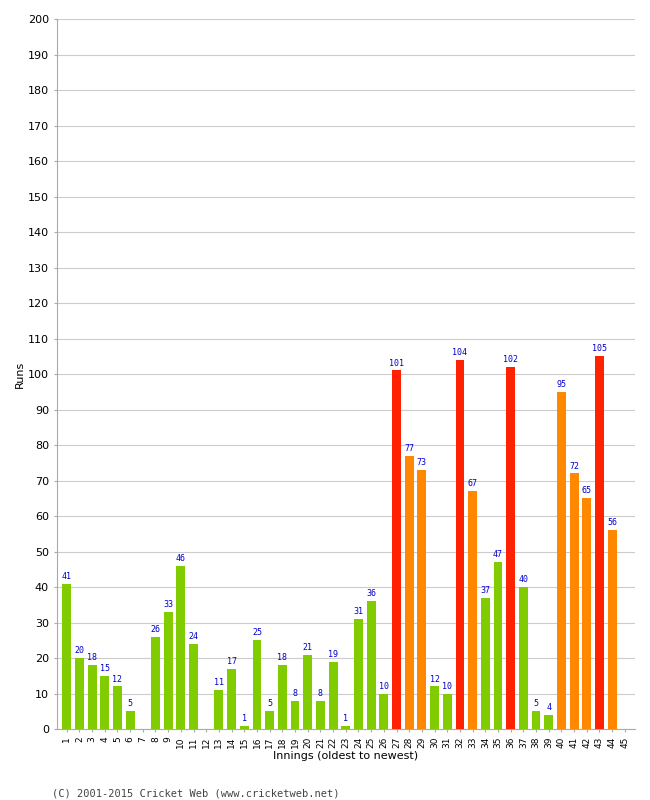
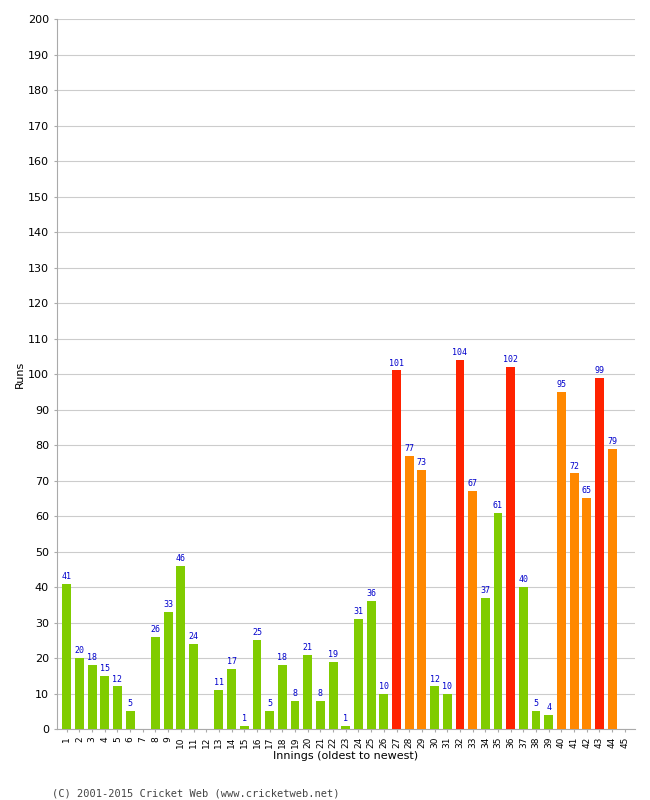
35: 47 -> 61
43: 105 -> 99
44: 56 -> 79
